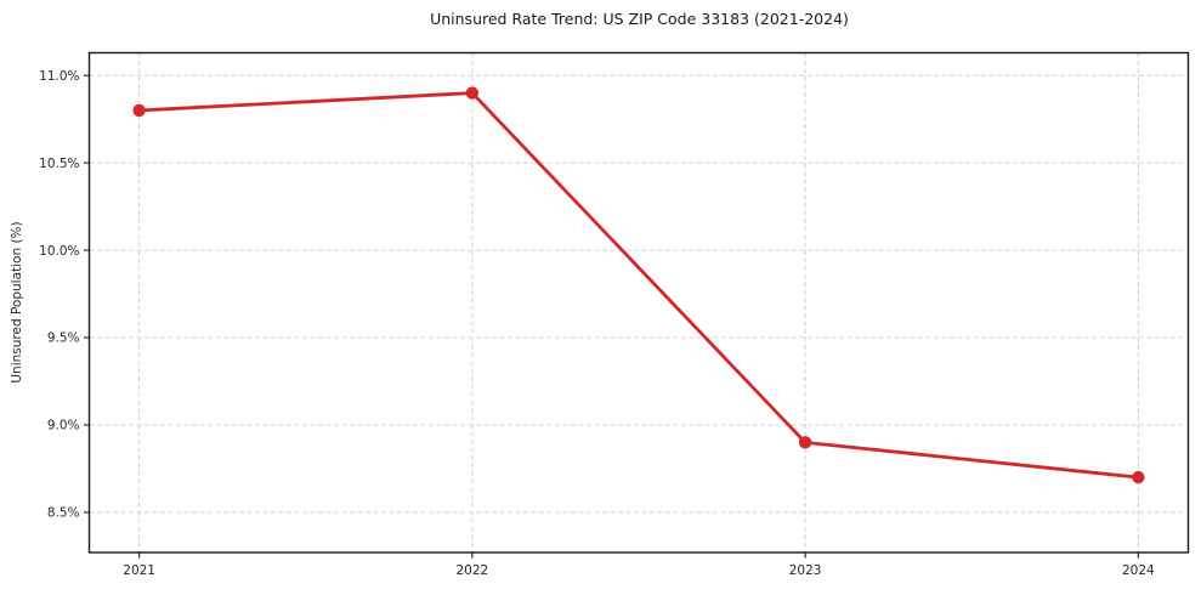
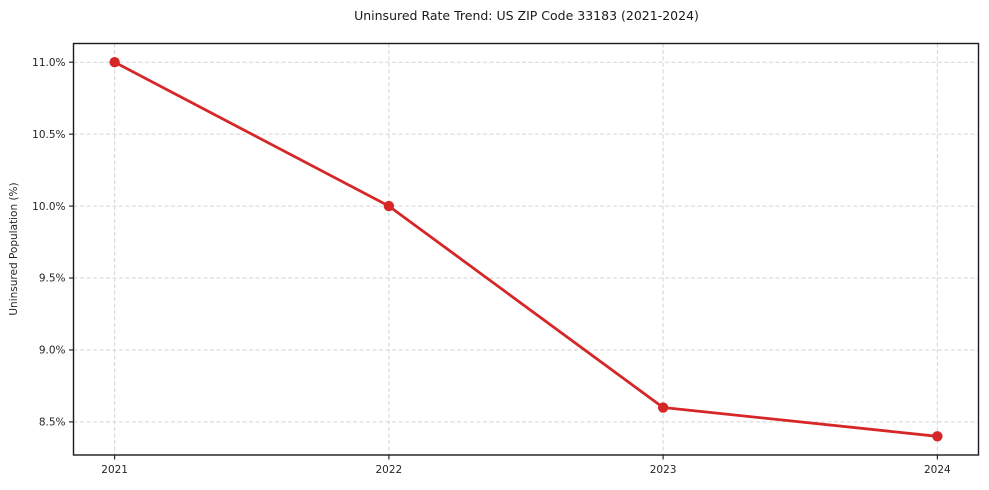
2021: 10.8% -> 11.0%
2022: 10.9% -> 10.0%
2023: 8.9% -> 8.6%
2024: 8.7% -> 8.4%
